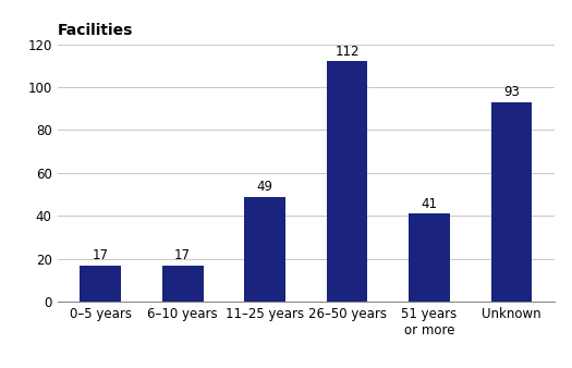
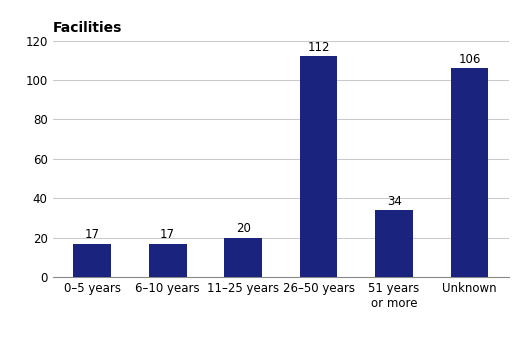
11–25 years: 49 -> 20
51 years or more: 41 -> 34
Unknown: 93 -> 106
